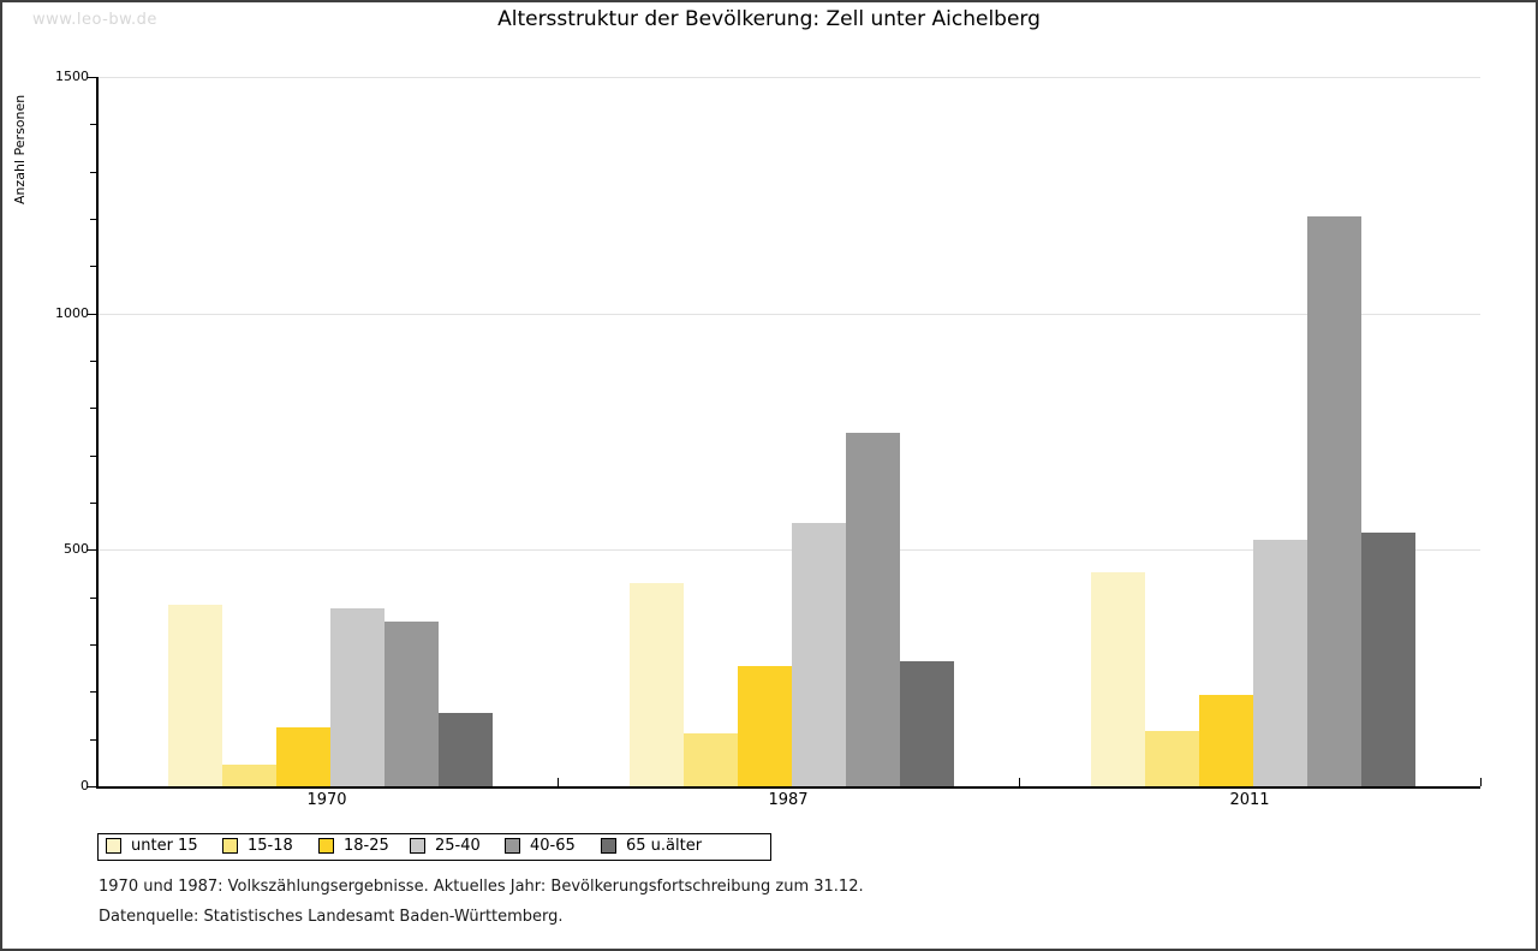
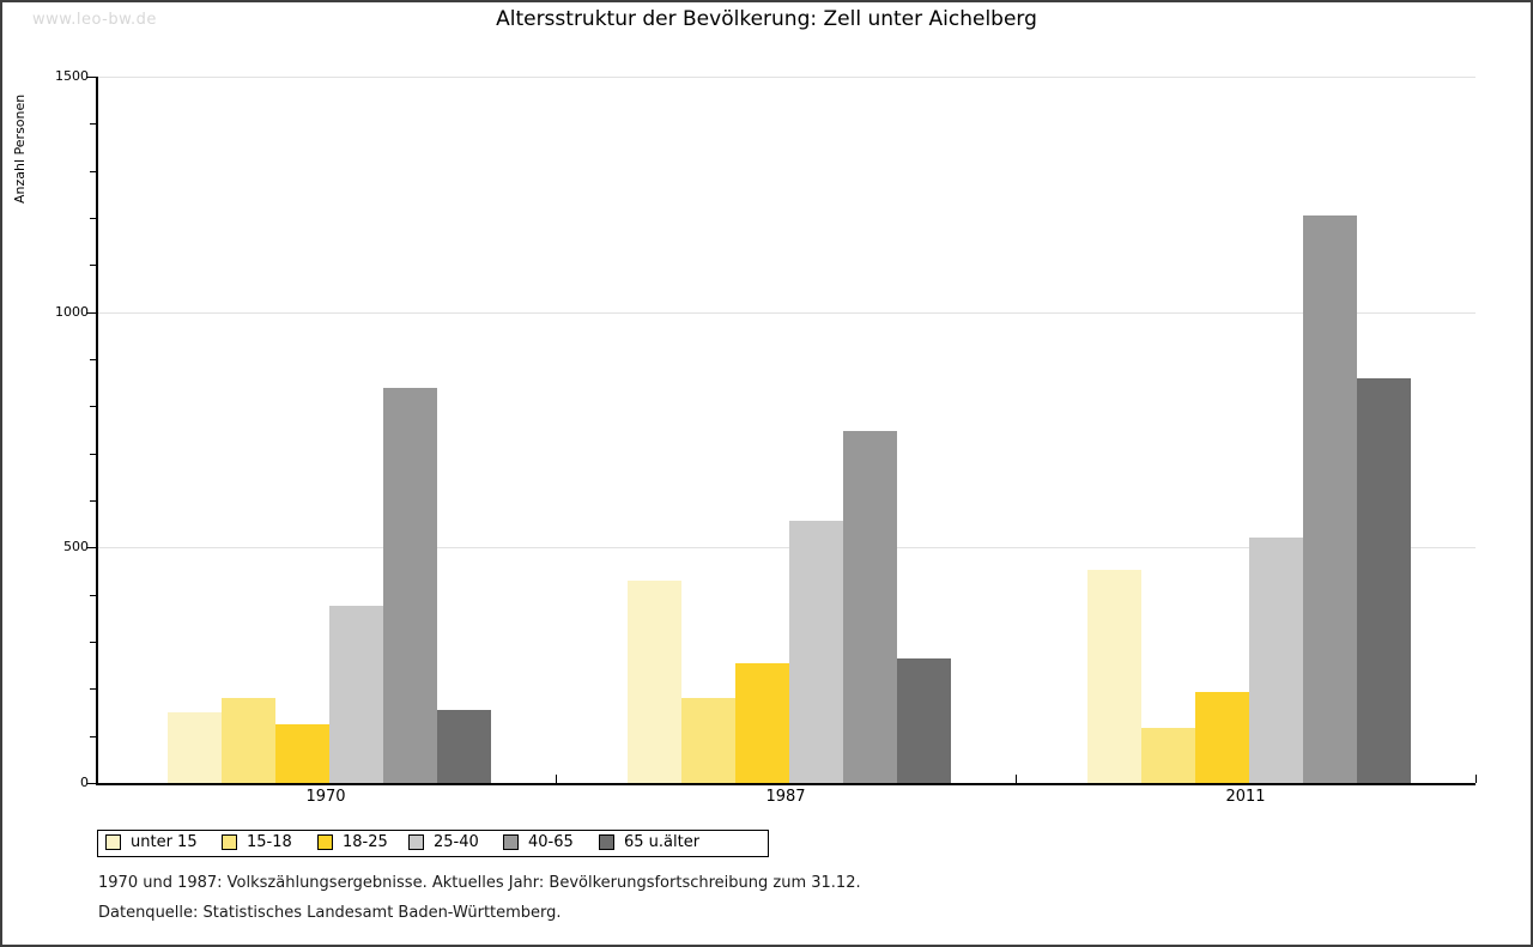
unter 15/1970: 380 -> 150
15-18/1970: 50 -> 180
40-65/1970: 350 -> 840
15-18/1987: 110 -> 180
65 u.älter/2011: 540 -> 860
